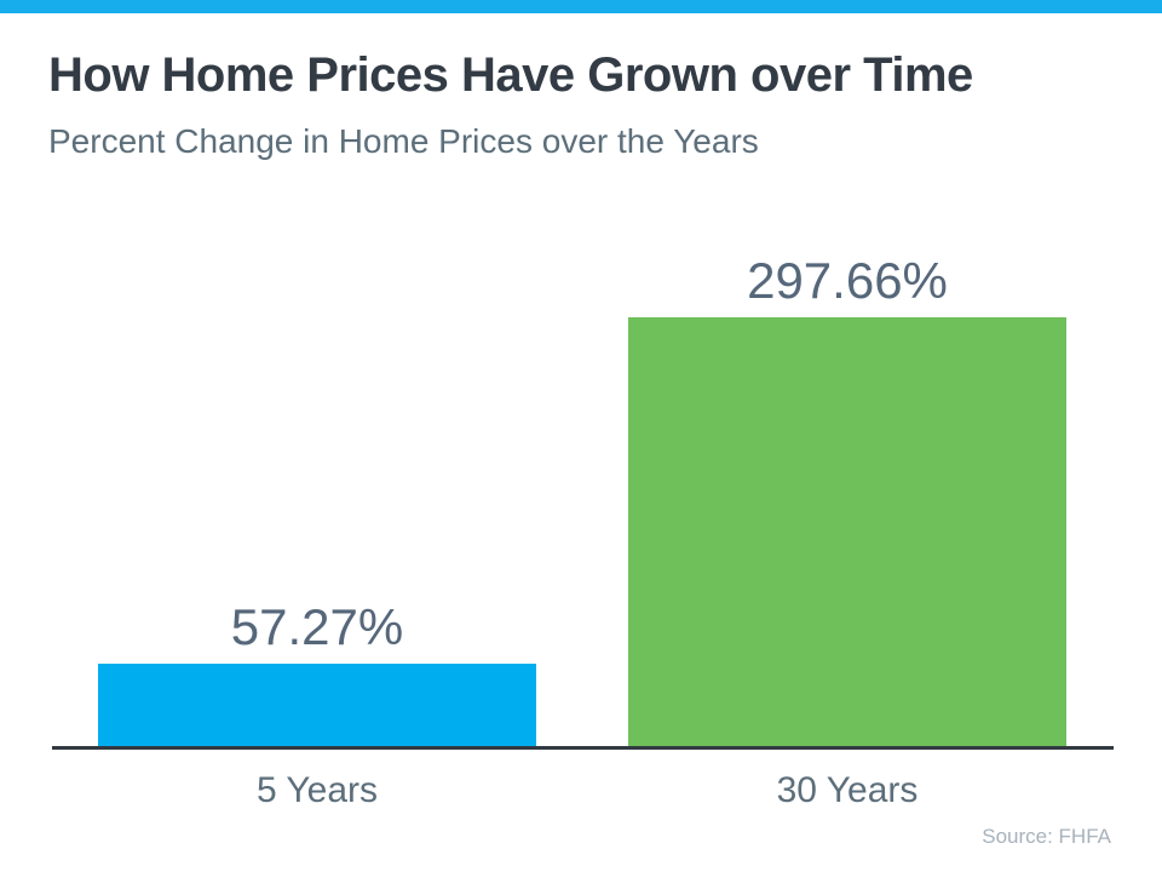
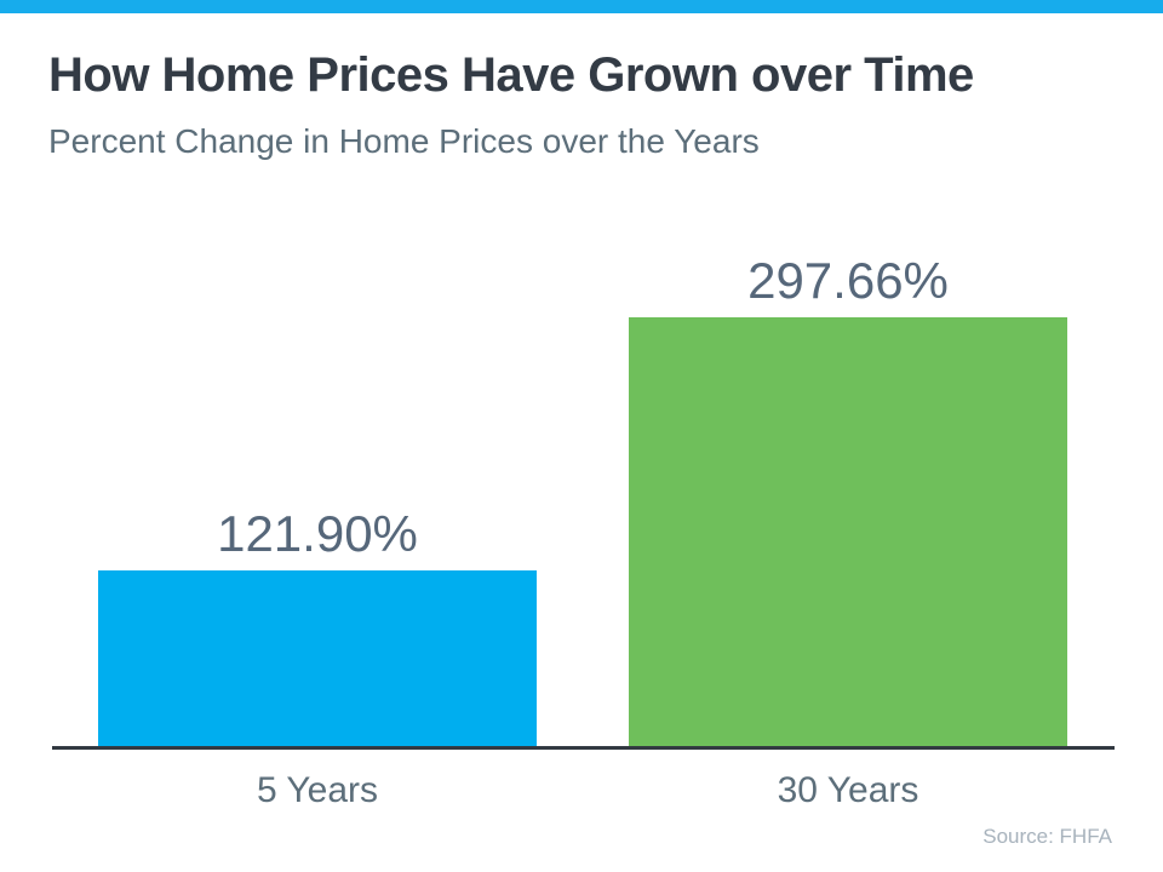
5 Years: 57.27% -> 121.90%
